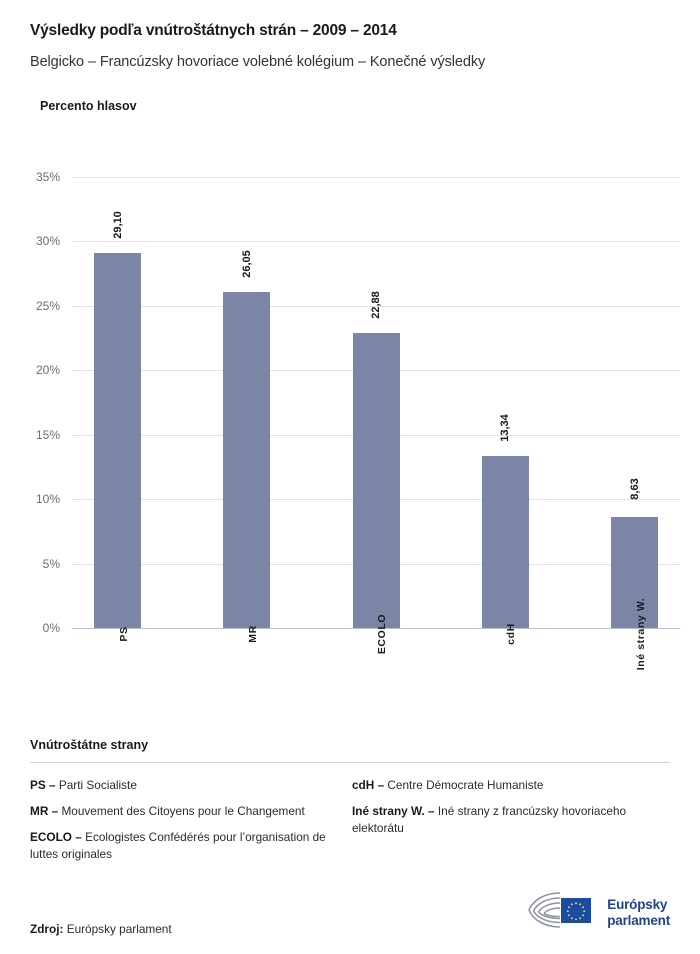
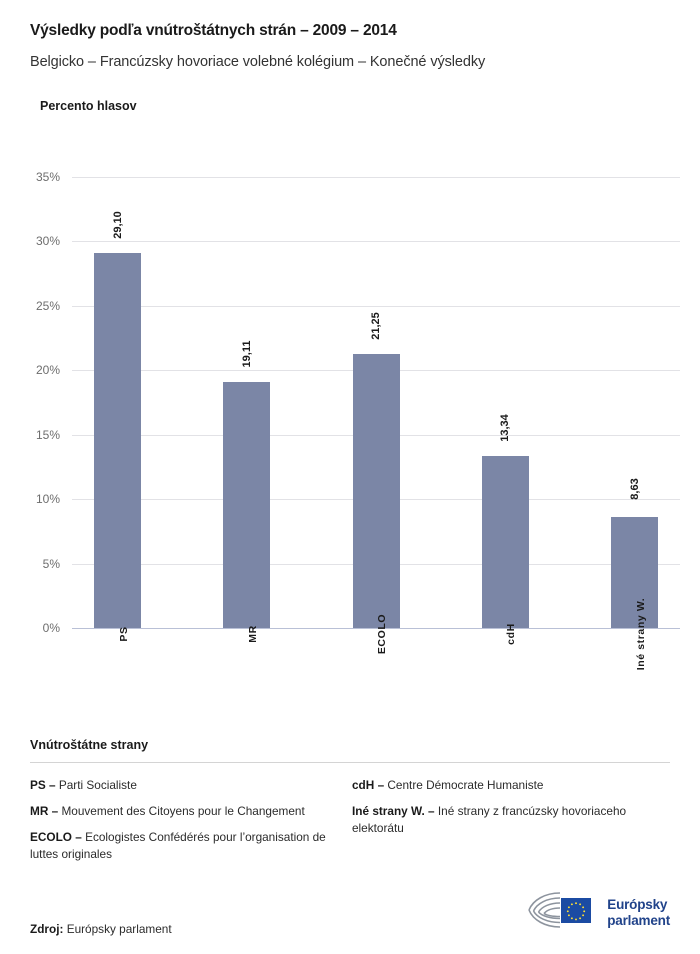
MR: 26,05 -> 19,11
ECOLO: 22,88 -> 21,25
